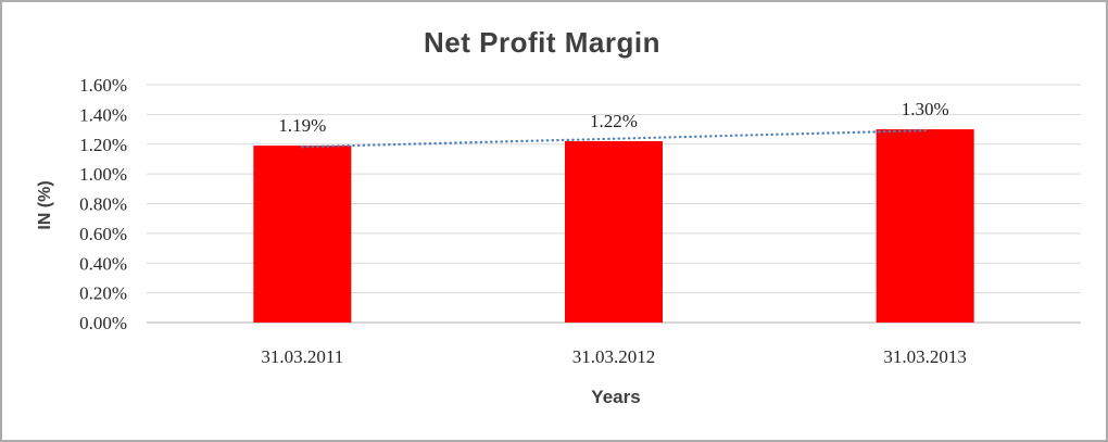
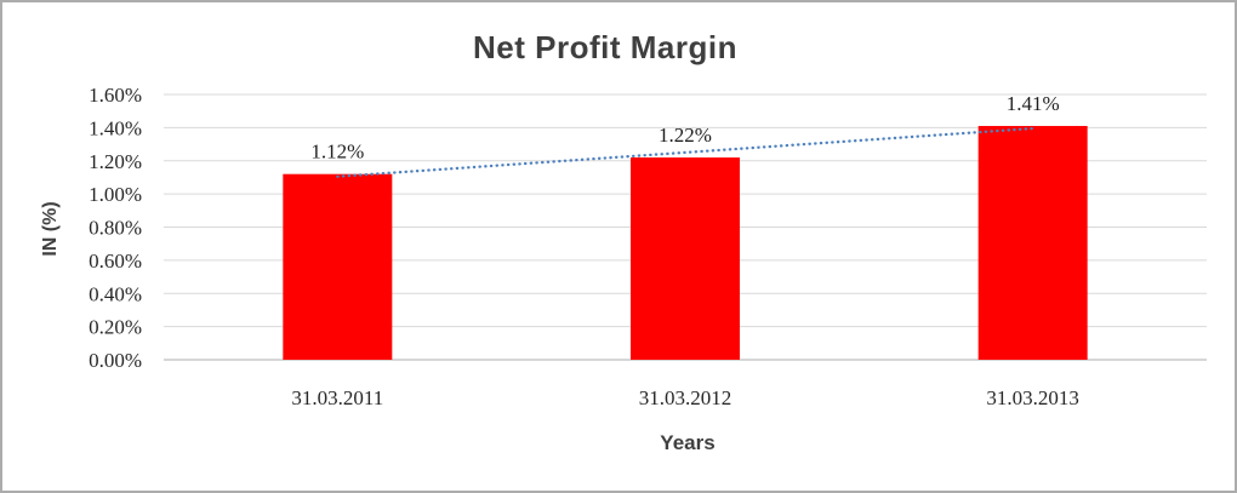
31.03.2011: 1.19% -> 1.12%
31.03.2013: 1.30% -> 1.41%
